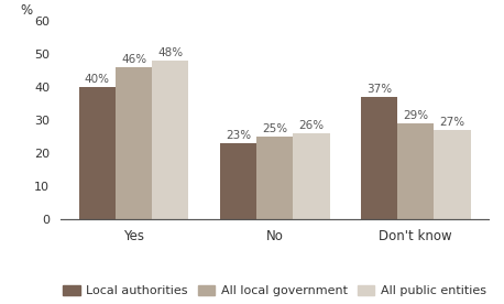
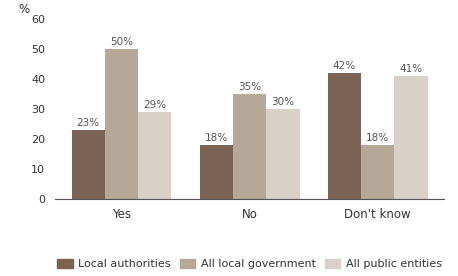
Local authorities/Yes: 40% -> 23%
All local government/Yes: 46% -> 50%
All public entities/Yes: 48% -> 29%
Local authorities/No: 23% -> 18%
All local government/No: 25% -> 35%
All public entities/No: 26% -> 30%
Local authorities/Don't know: 37% -> 42%
All local government/Don't know: 29% -> 18%
All public entities/Don't know: 27% -> 41%
